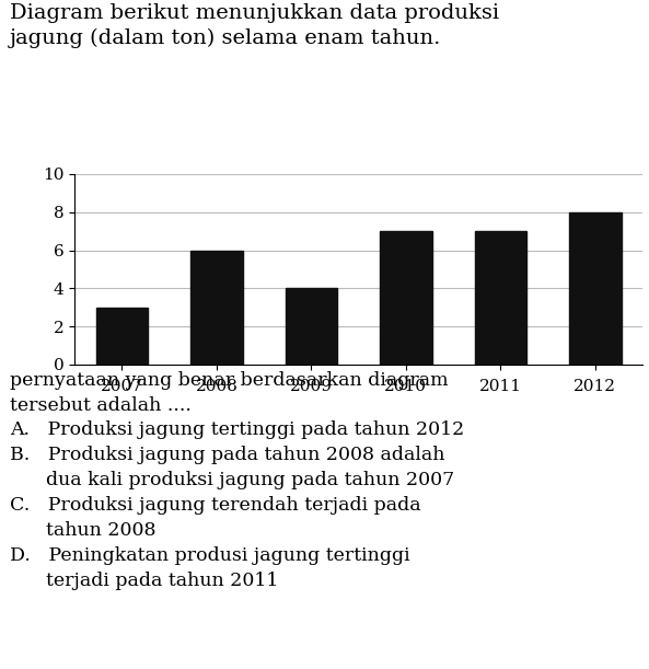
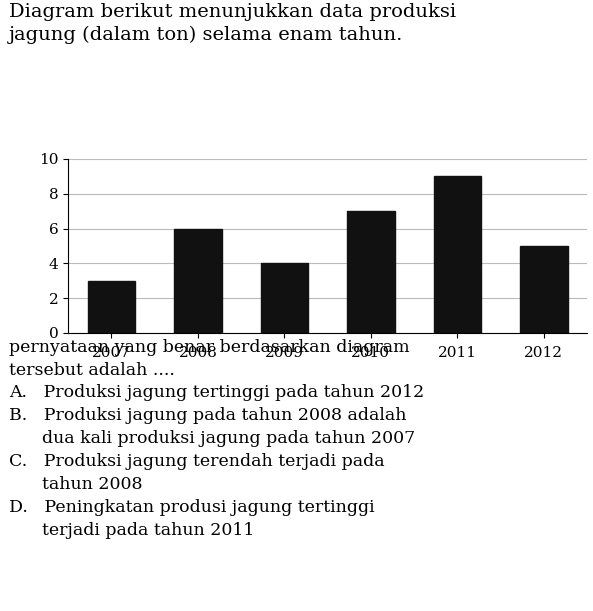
2011: 7 -> 9
2012: 8 -> 5
